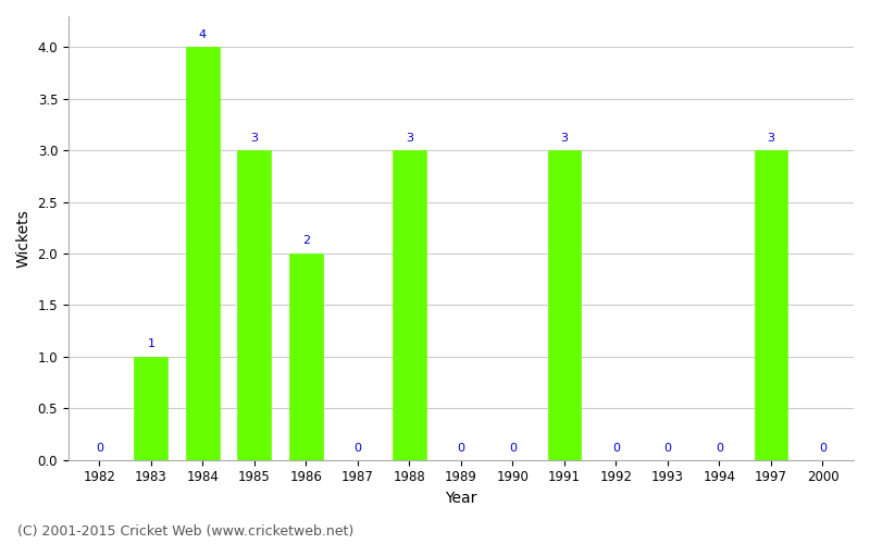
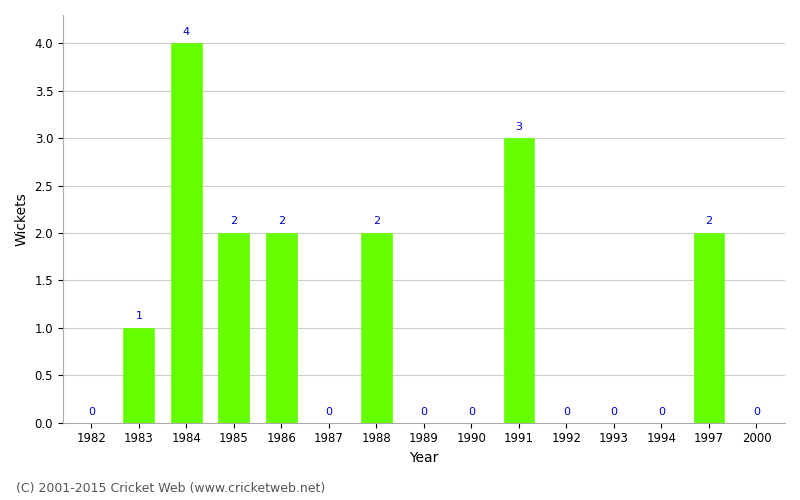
1985: 3 -> 2
1988: 3 -> 2
1997: 3 -> 2
